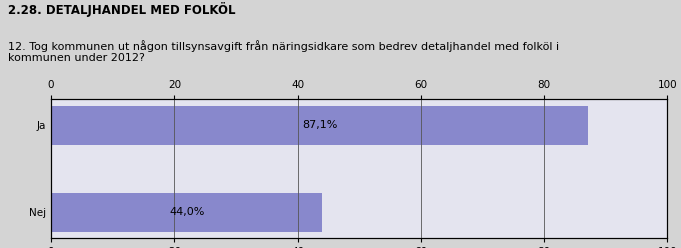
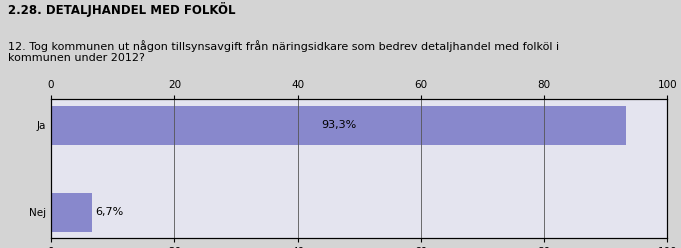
Ja: 87,1% -> 93,3%
Nej: 44,0% -> 6,7%
